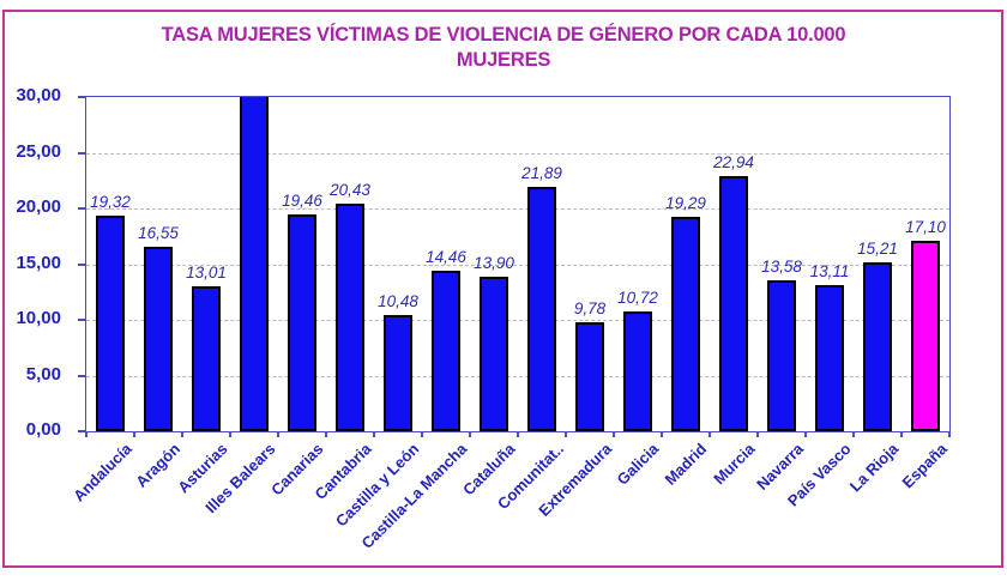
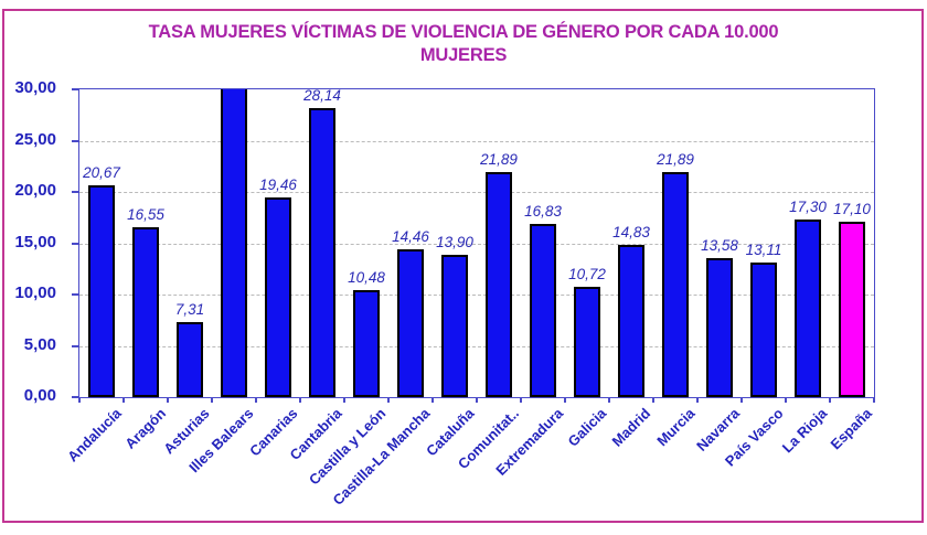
Andalucía: 19,32 -> 20,67
Asturias: 13,01 -> 7,31
Cantabria: 20,43 -> 28,14
Extremadura: 9,78 -> 16,83
Madrid: 19,29 -> 14,83
Murcia: 22,94 -> 21,89
La Rioja: 15,21 -> 17,30
